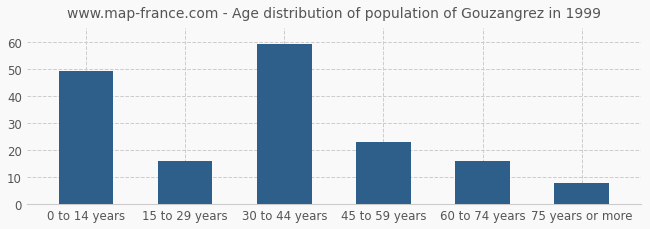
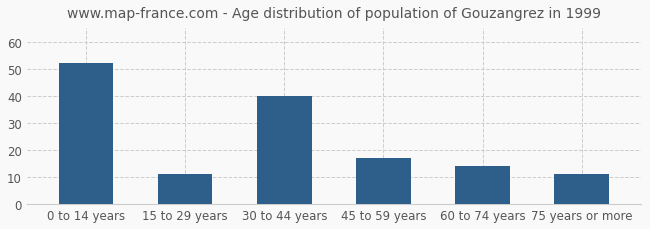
0 to 14 years: 49 -> 52
15 to 29 years: 16 -> 11
30 to 44 years: 59 -> 40
45 to 59 years: 23 -> 17
60 to 74 years: 16 -> 14
75 years or more: 8 -> 11
